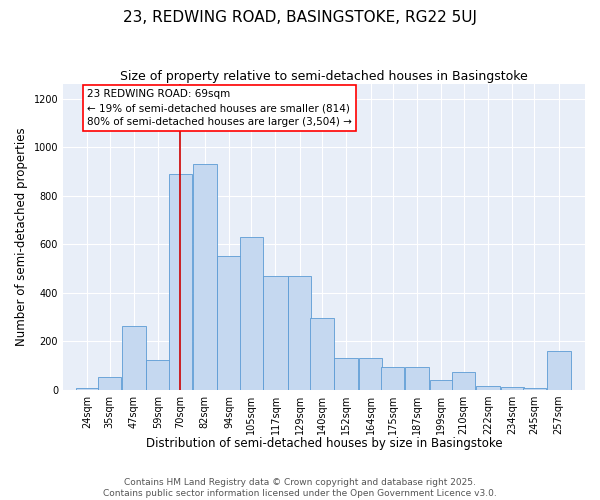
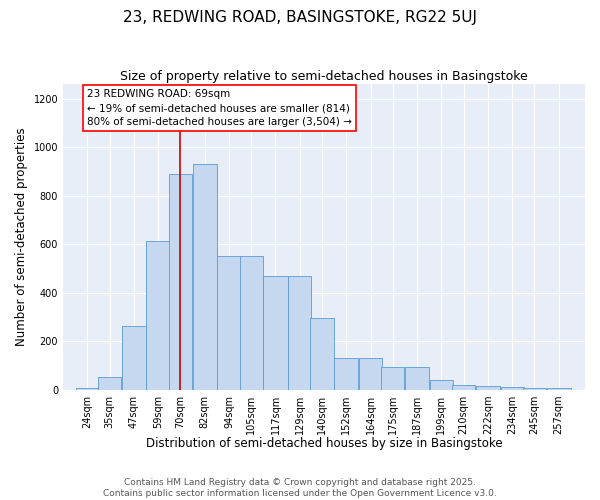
59sqm: 125 -> 615
105sqm: 630 -> 550
210sqm: 75 -> 20
257sqm: 160 -> 8
